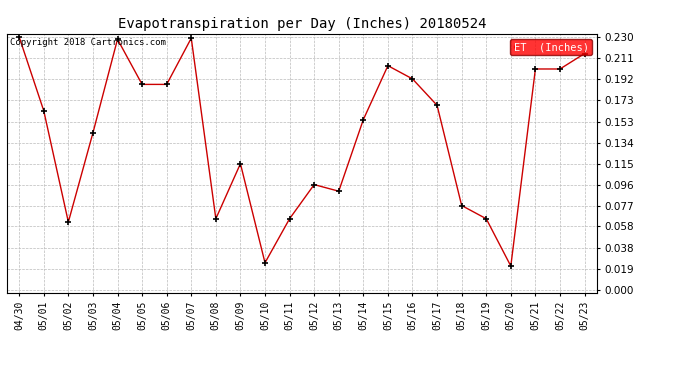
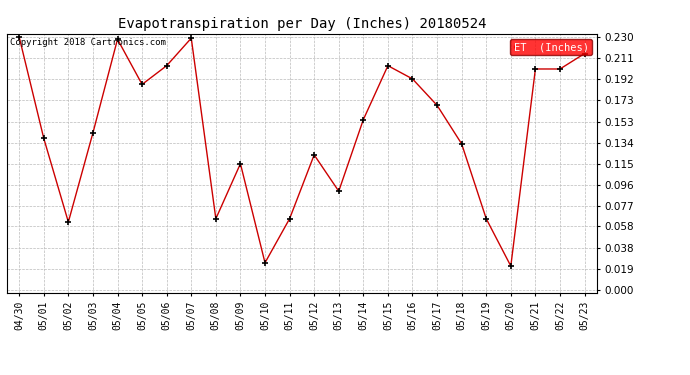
05/01: 0.163 -> 0.138
05/06: 0.187 -> 0.204
05/12: 0.096 -> 0.123
05/18: 0.077 -> 0.133
